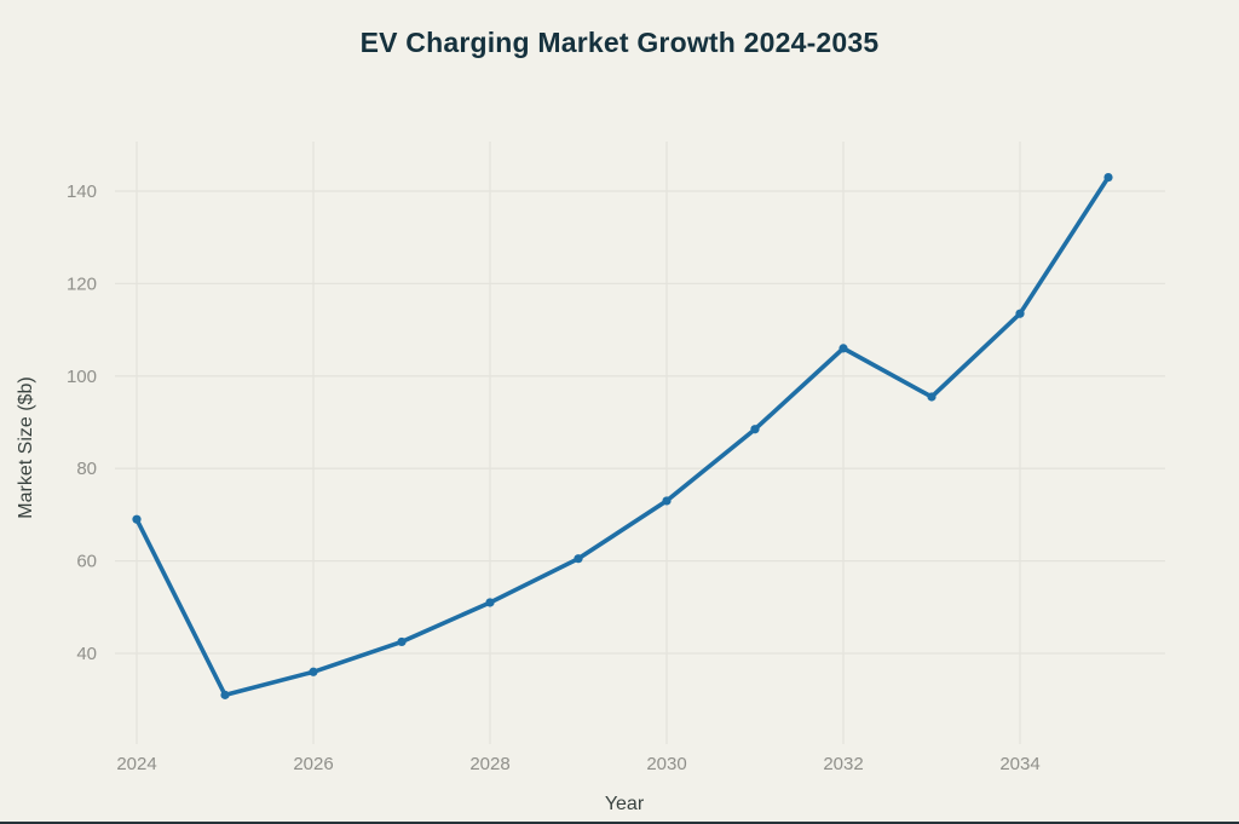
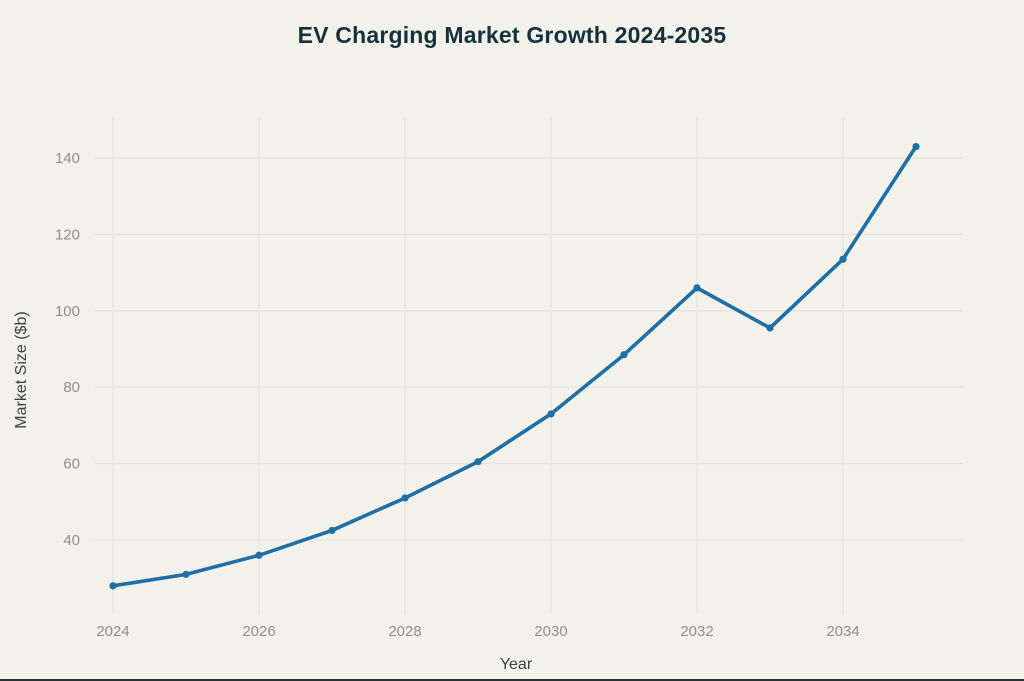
2024: 69 -> 28
